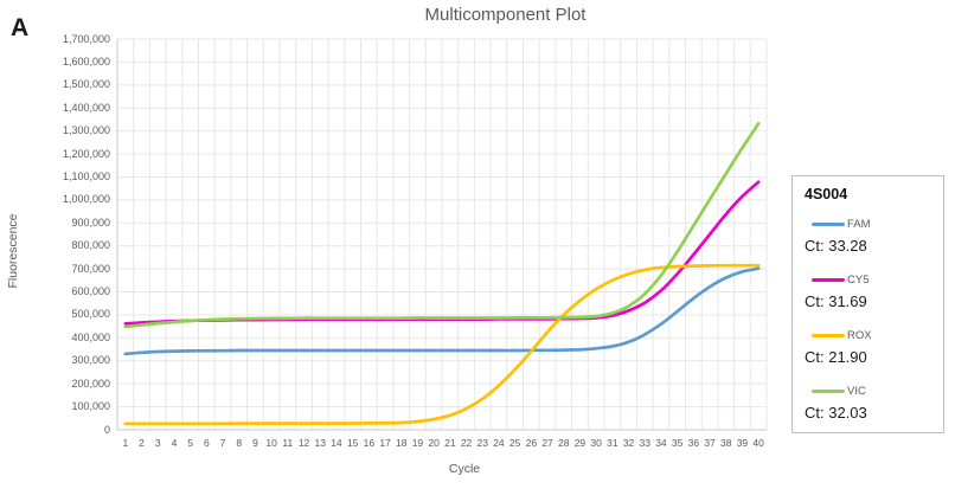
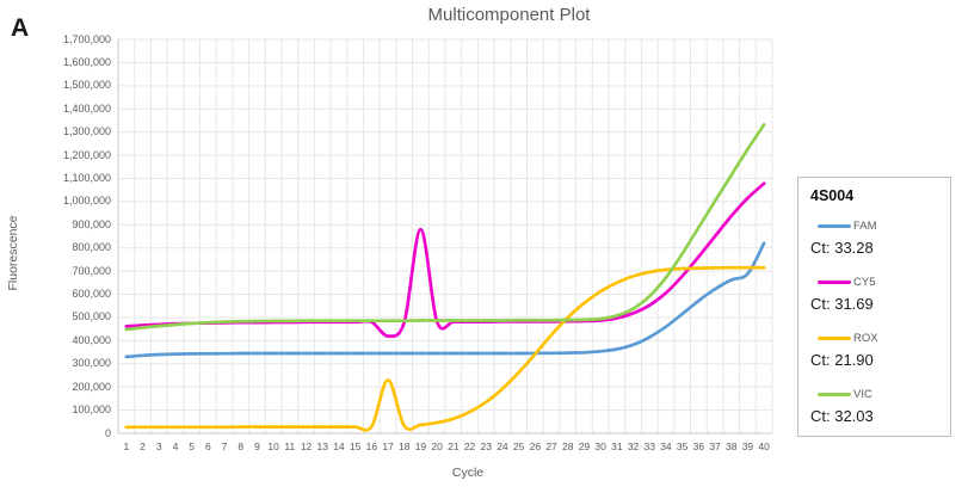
CY5/17: 480000 -> 420000
ROX/17: 30000 -> 230000
CY5/19: 480000 -> 880000
FAM/40: 700000 -> 820000
